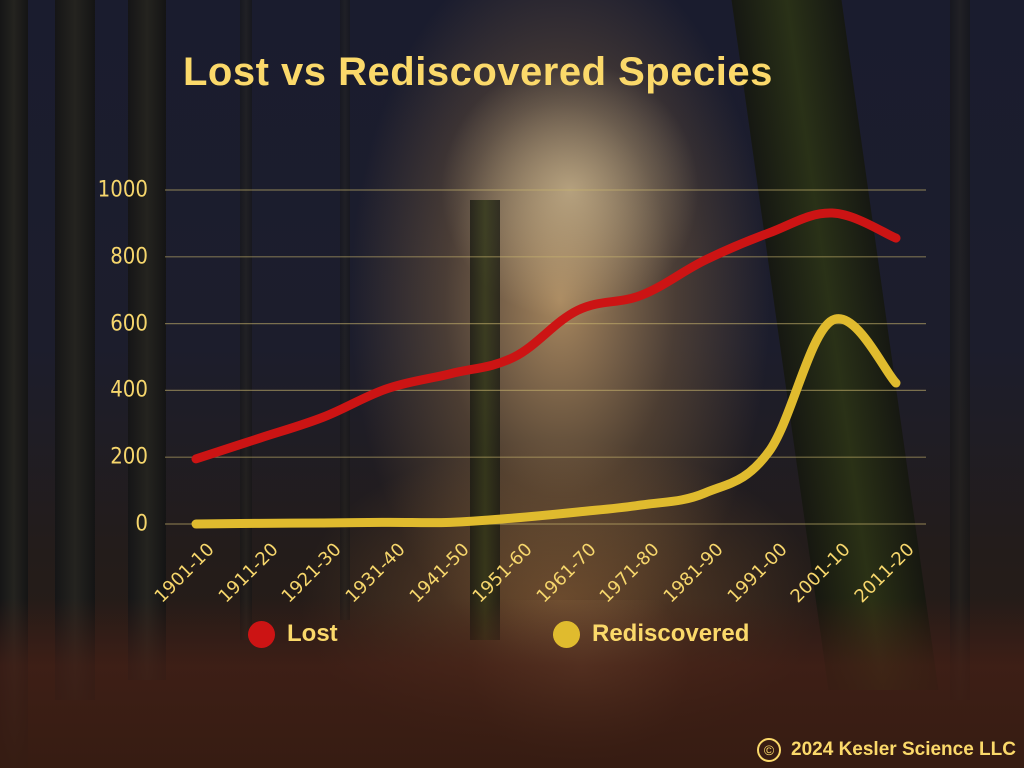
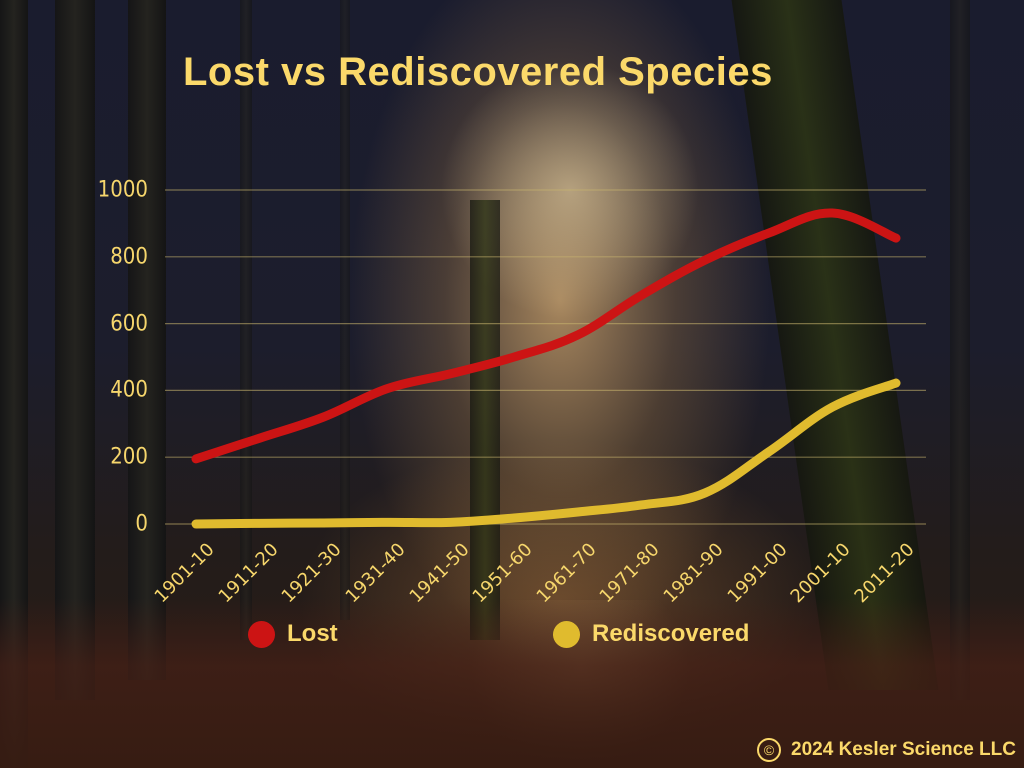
Lost/1961-70: 640 -> 570
Rediscovered/2001-10: 610 -> 350
